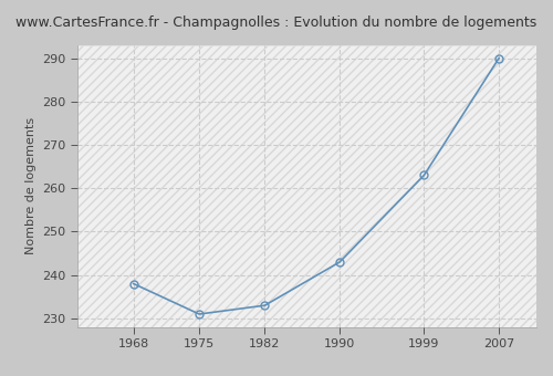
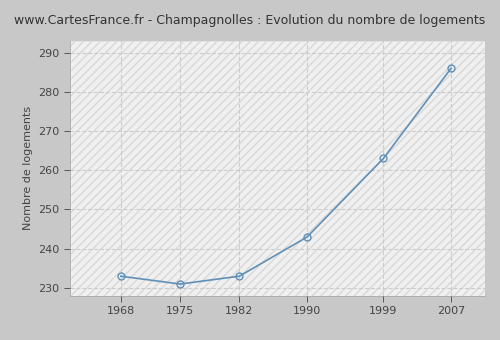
1968: 238 -> 233
2007: 290 -> 286
